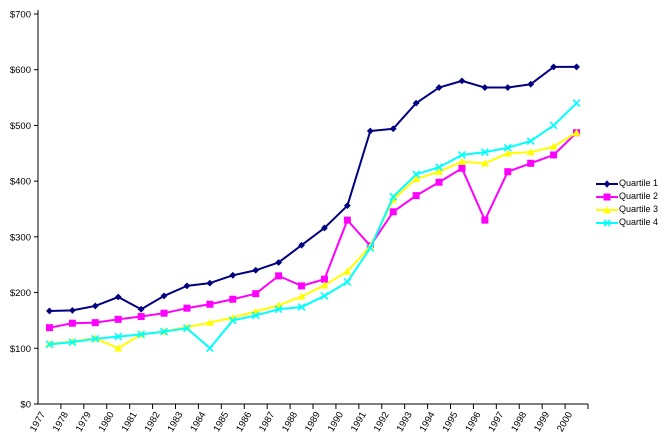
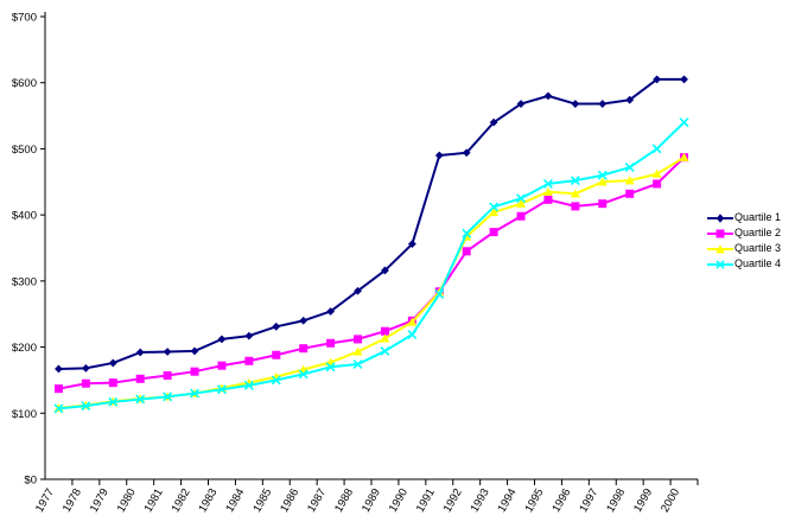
Quartile 3/1980: $100 -> $120
Quartile 1/1981: $170 -> $190
Quartile 4/1984: $100 -> $140
Quartile 2/1987: $230 -> $210
Quartile 2/1990: $330 -> $240
Quartile 2/1996: $330 -> $410
